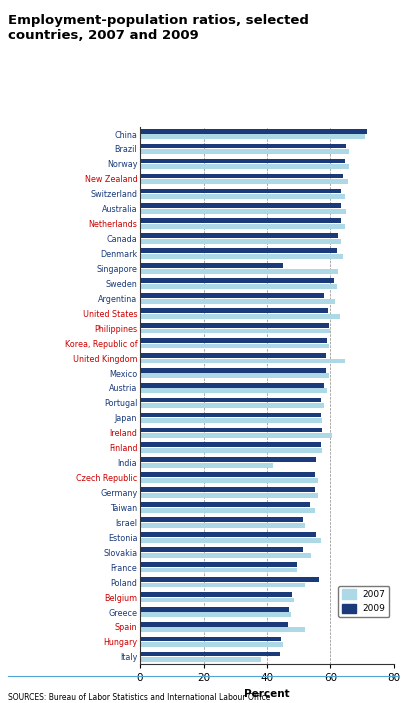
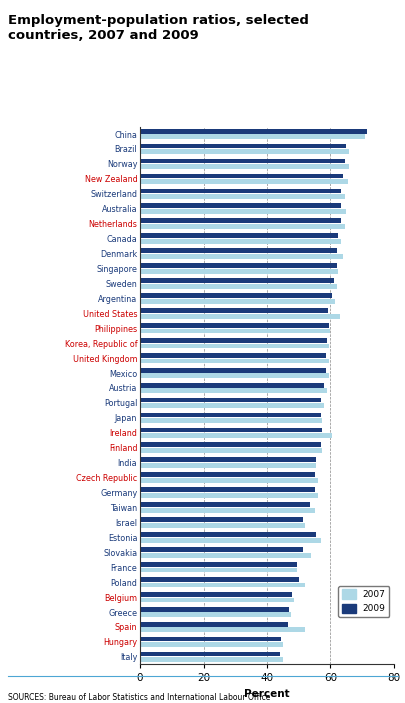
2009/Singapore: 45.0 -> 62.0
2009/Argentina: 58.0 -> 60.5
2007/United Kingdom: 64.5 -> 59.5
2007/India: 42.0 -> 55.5
2009/Poland: 56.5 -> 50.0
2007/Italy: 38.0 -> 45.0
